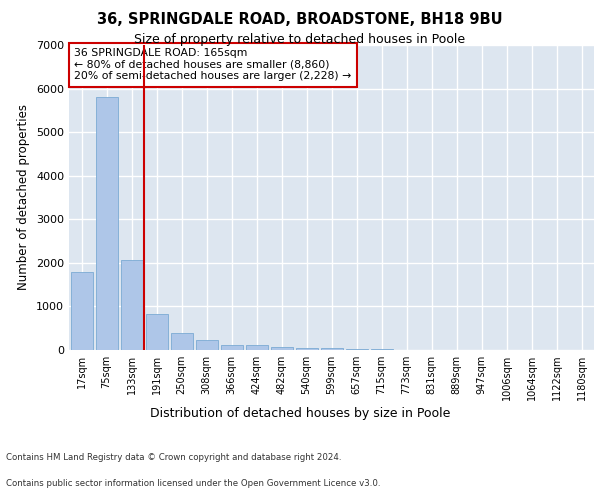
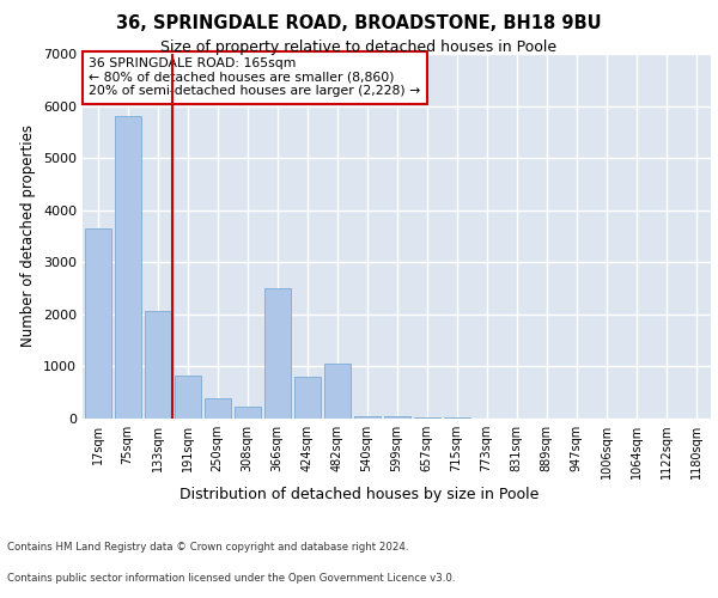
17sqm: 1780 -> 3650
366sqm: 120 -> 2500
424sqm: 110 -> 800
482sqm: 70 -> 1050
